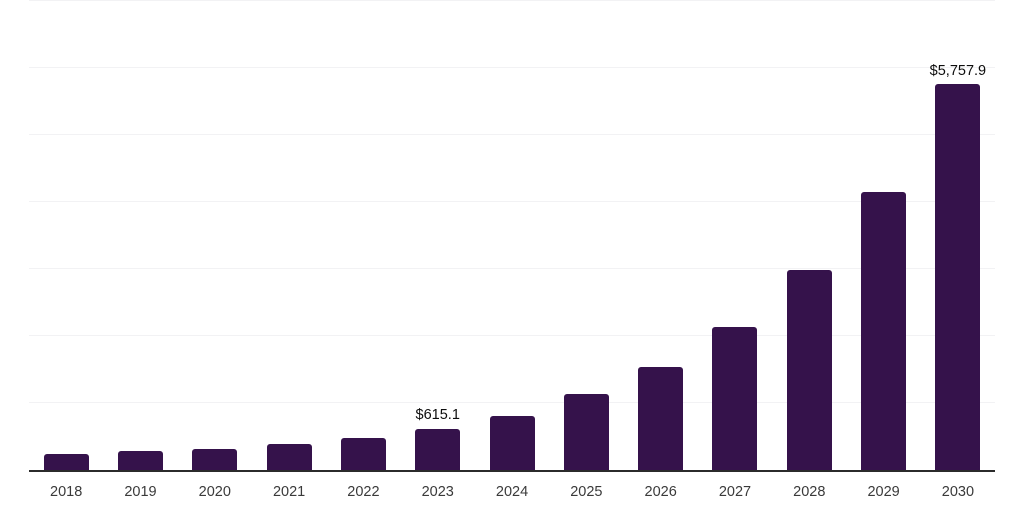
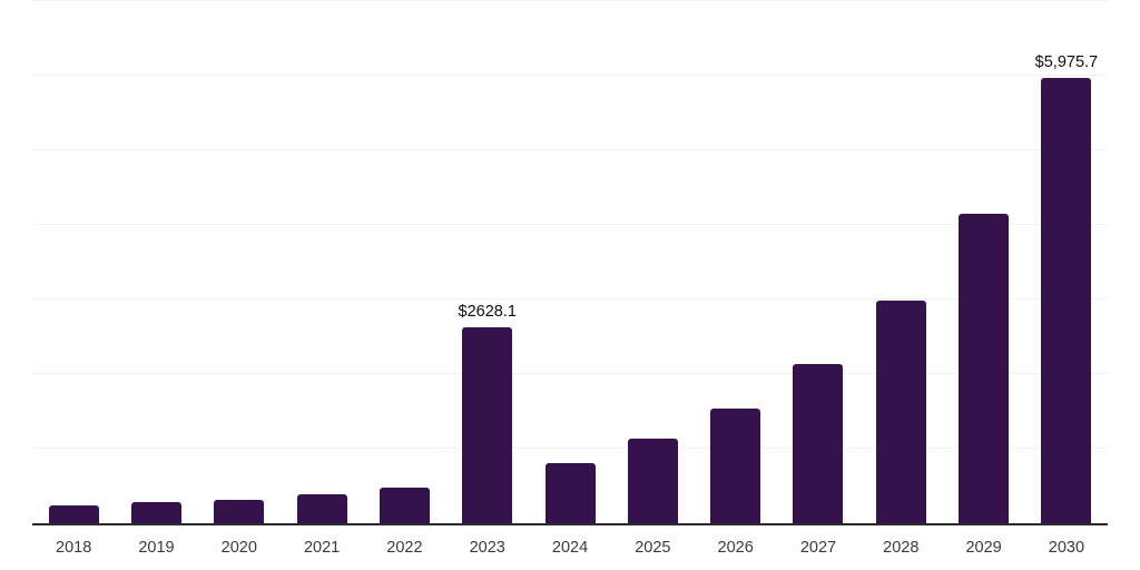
2023: $615.1 -> $2628.1
2030: $5,757.9 -> $5,975.7
